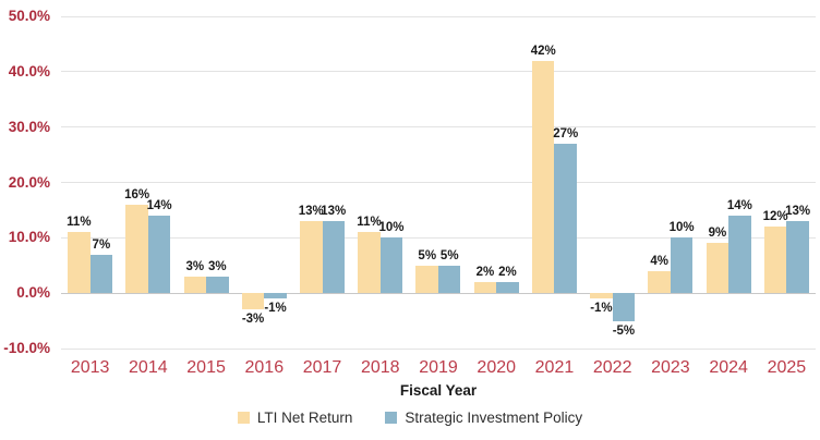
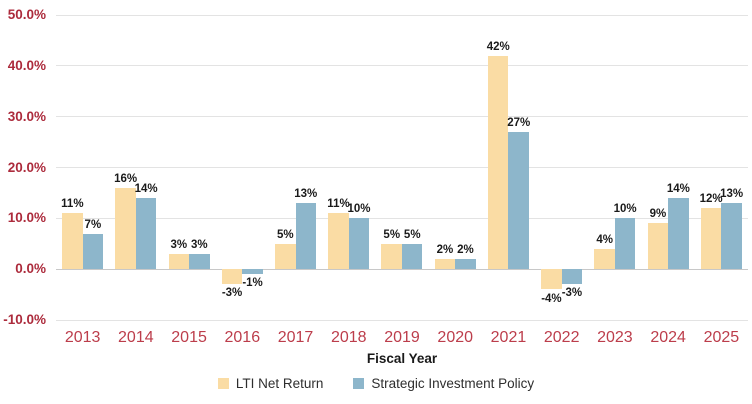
LTI Net Return/2017: 13% -> 5%
LTI Net Return/2022: -1% -> -4%
Strategic Investment Policy/2022: -5% -> -3%
